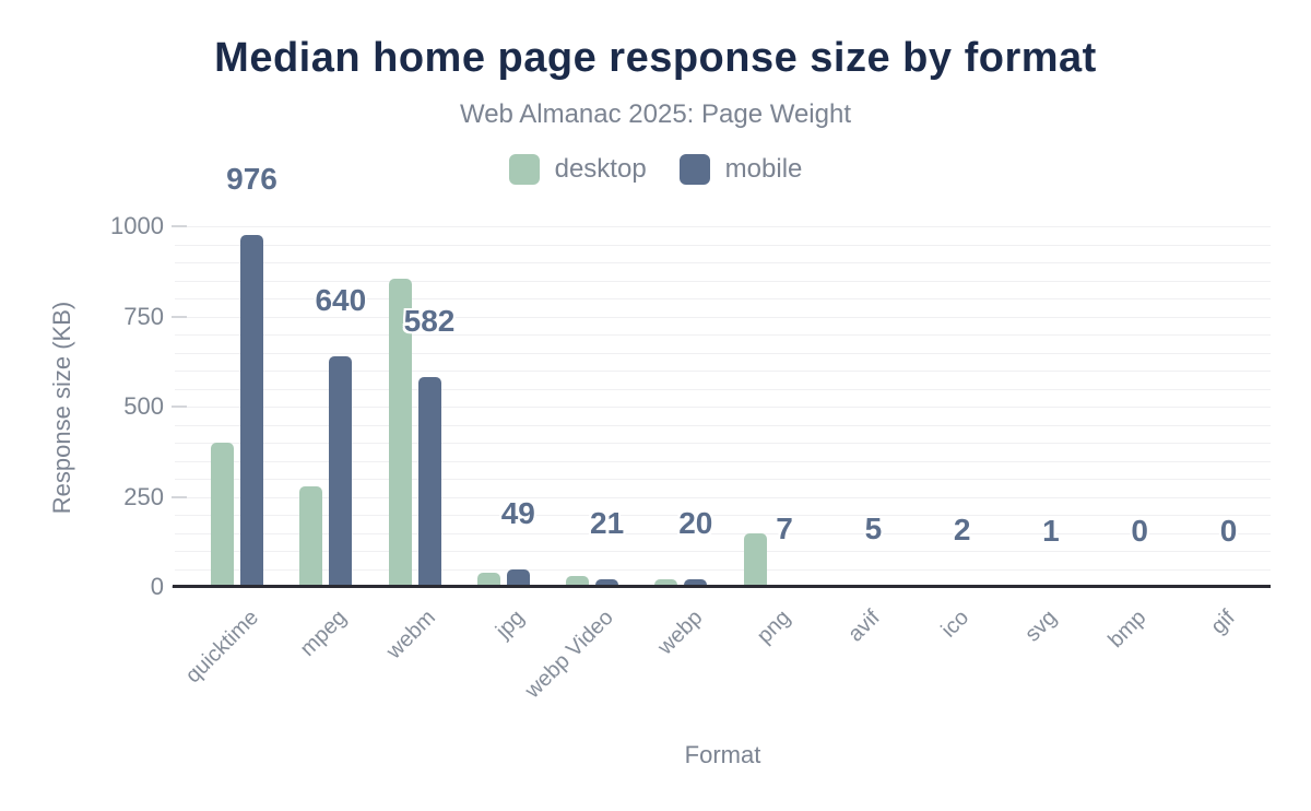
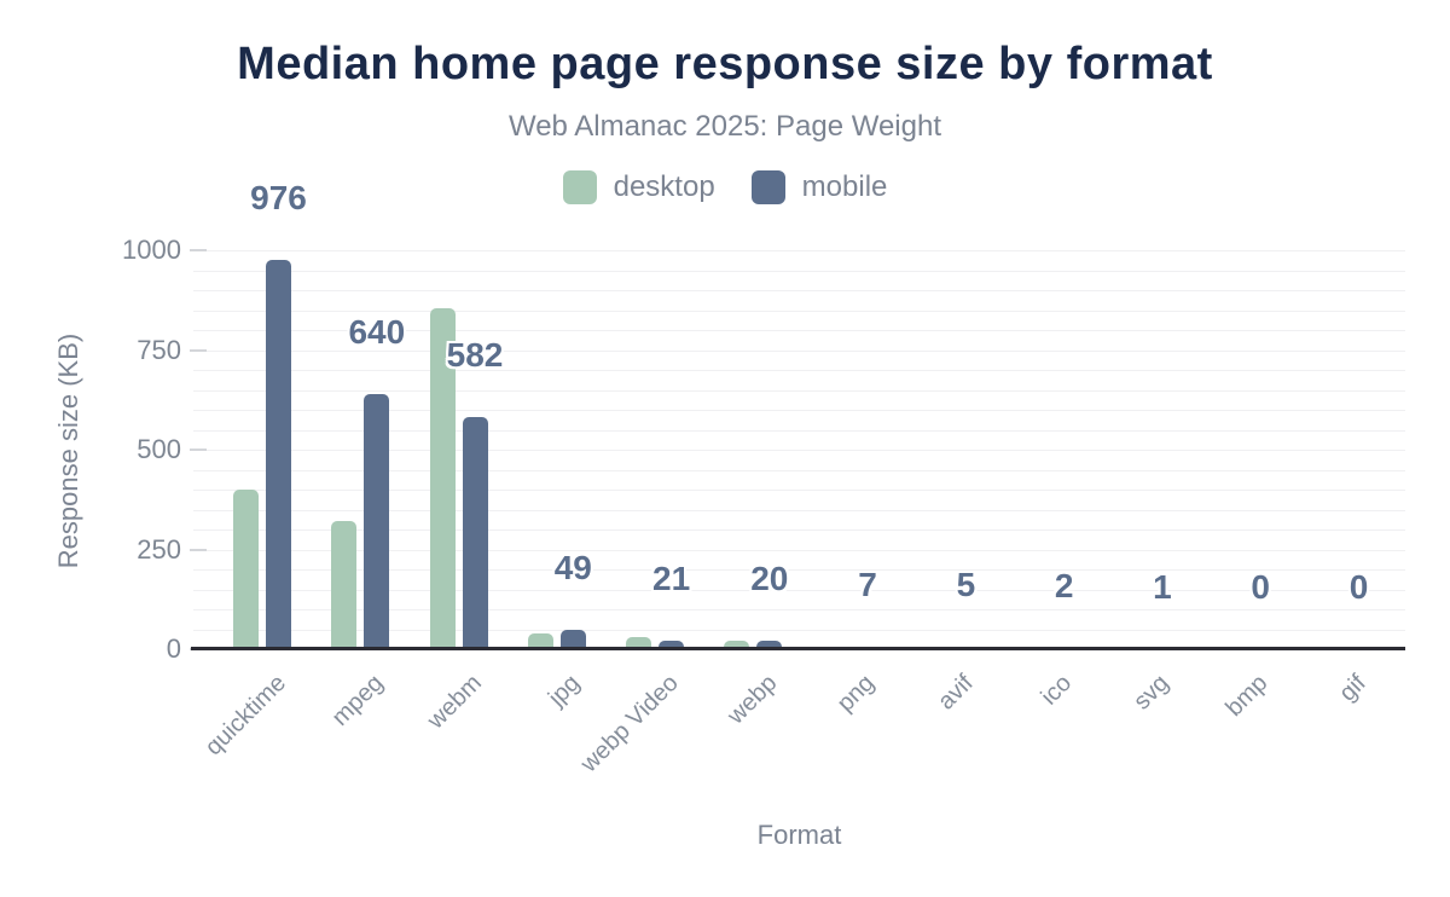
desktop/mpeg: 280 -> 320
desktop/png: 150 -> 10
